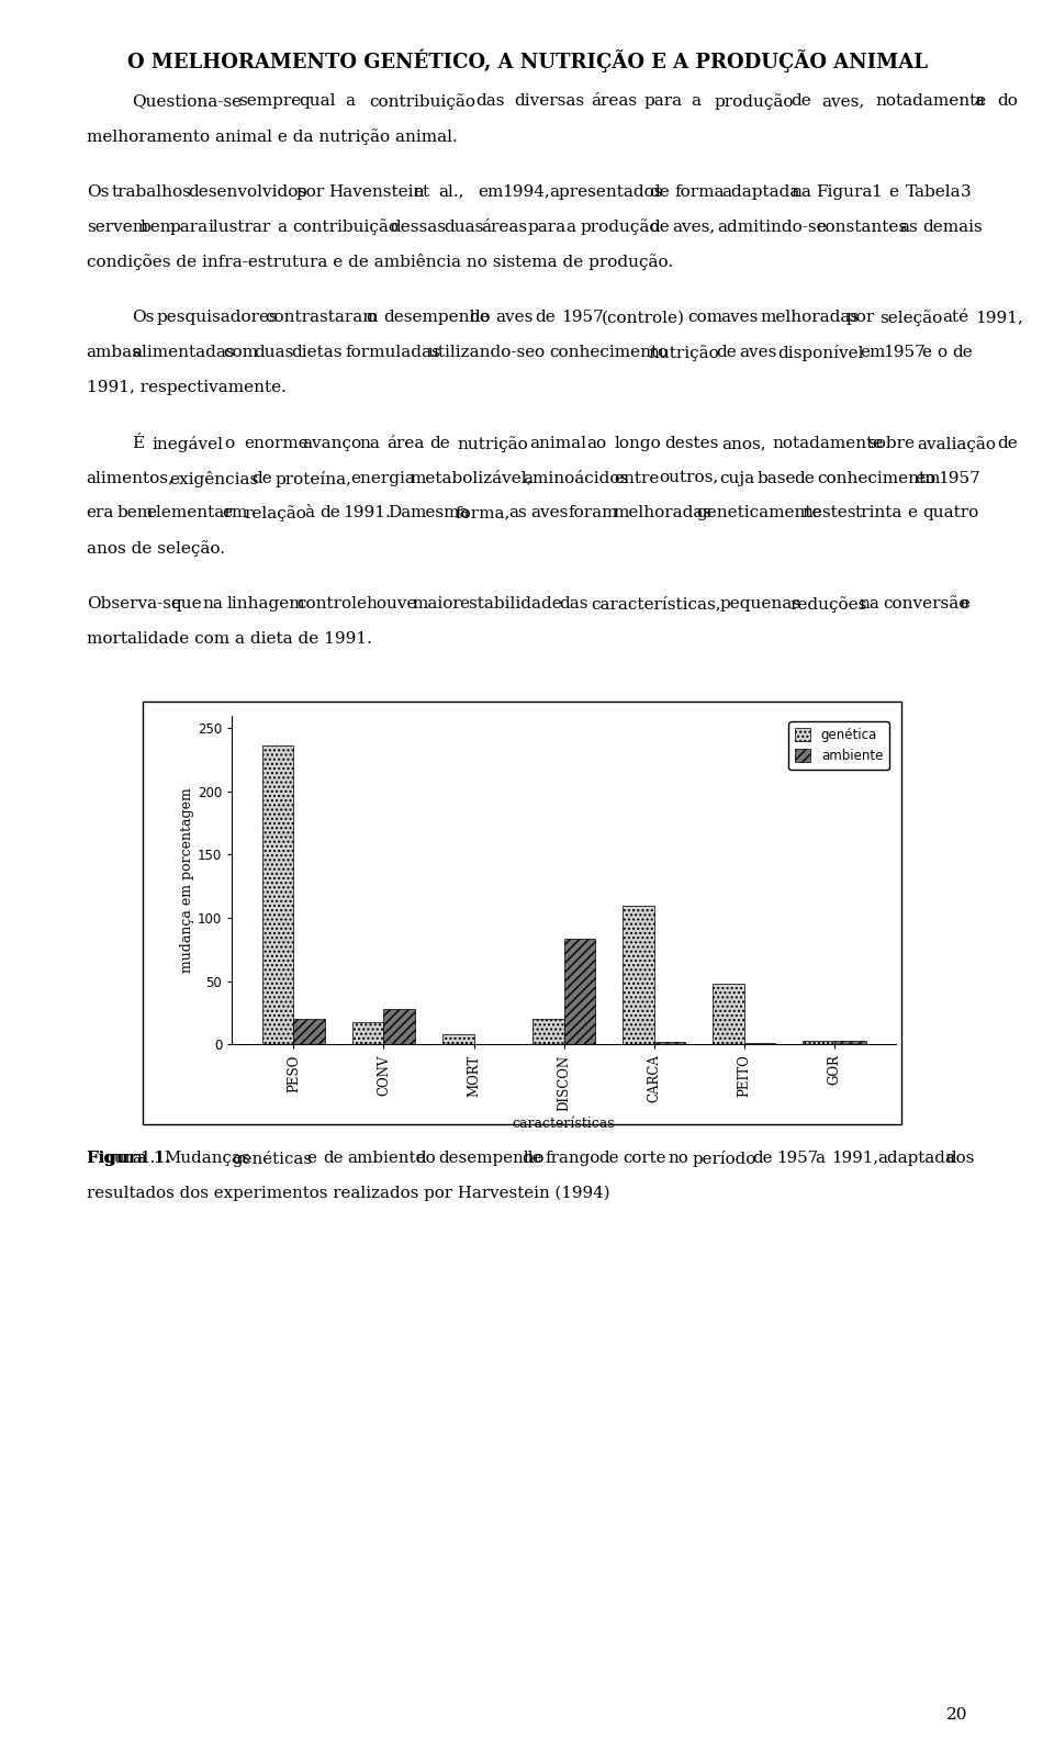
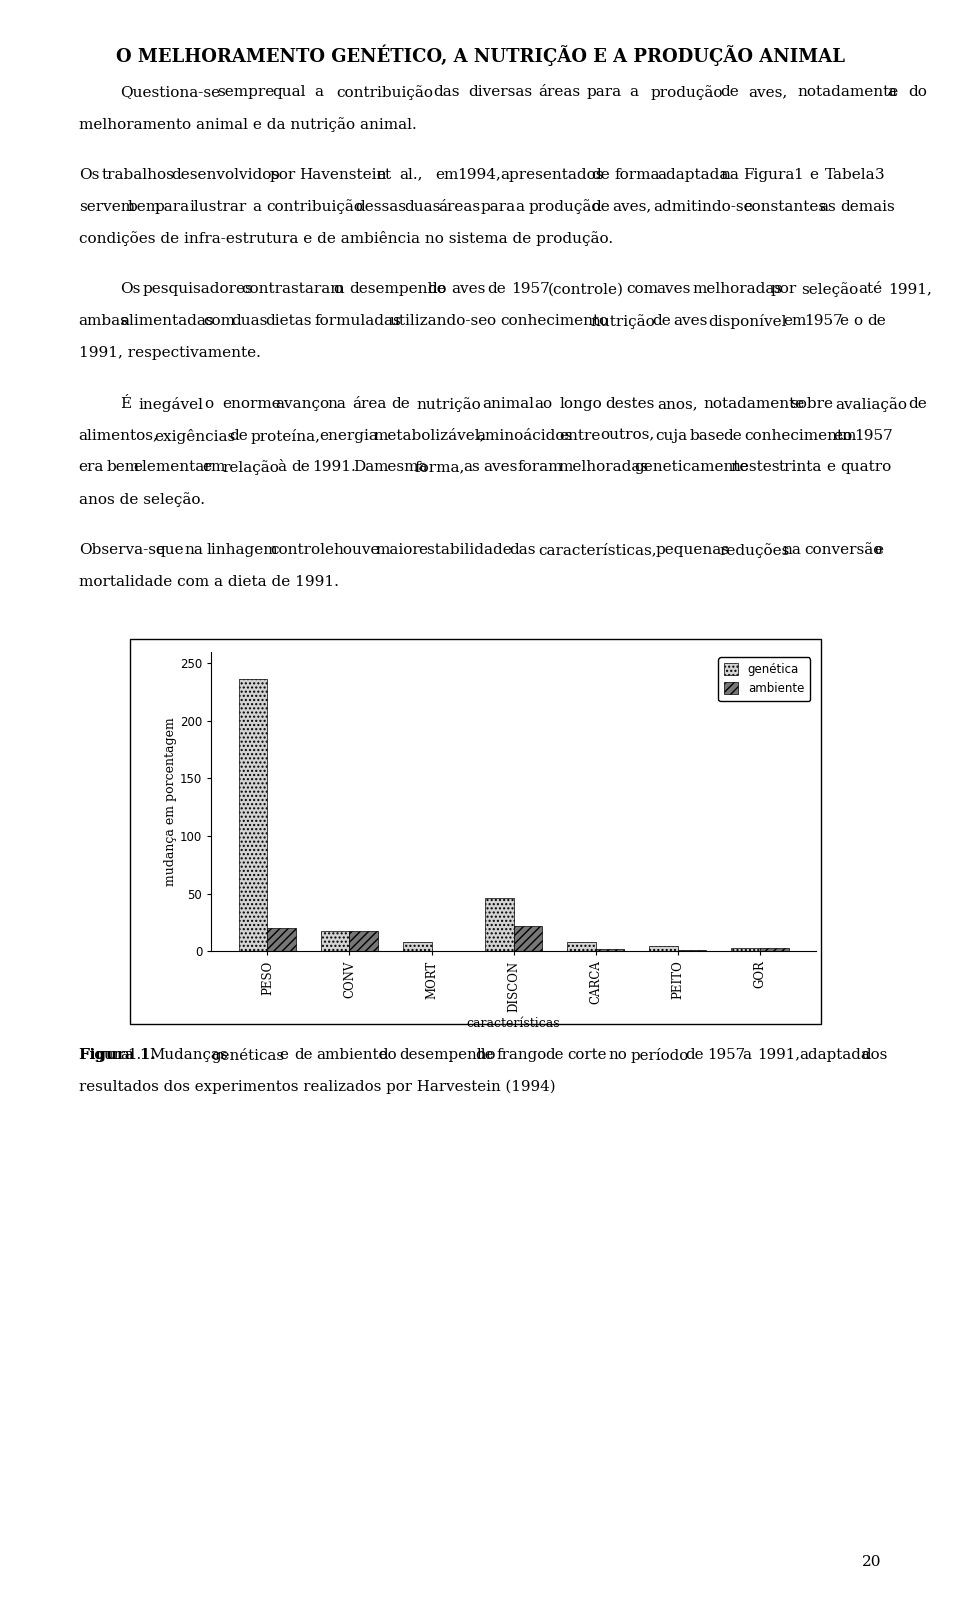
ambiente/CONV: 28 -> 18
genética/DISCON: 20 -> 46
ambiente/DISCON: 84 -> 22
genética/CARCA: 110 -> 8
genética/PEITO: 48 -> 5
